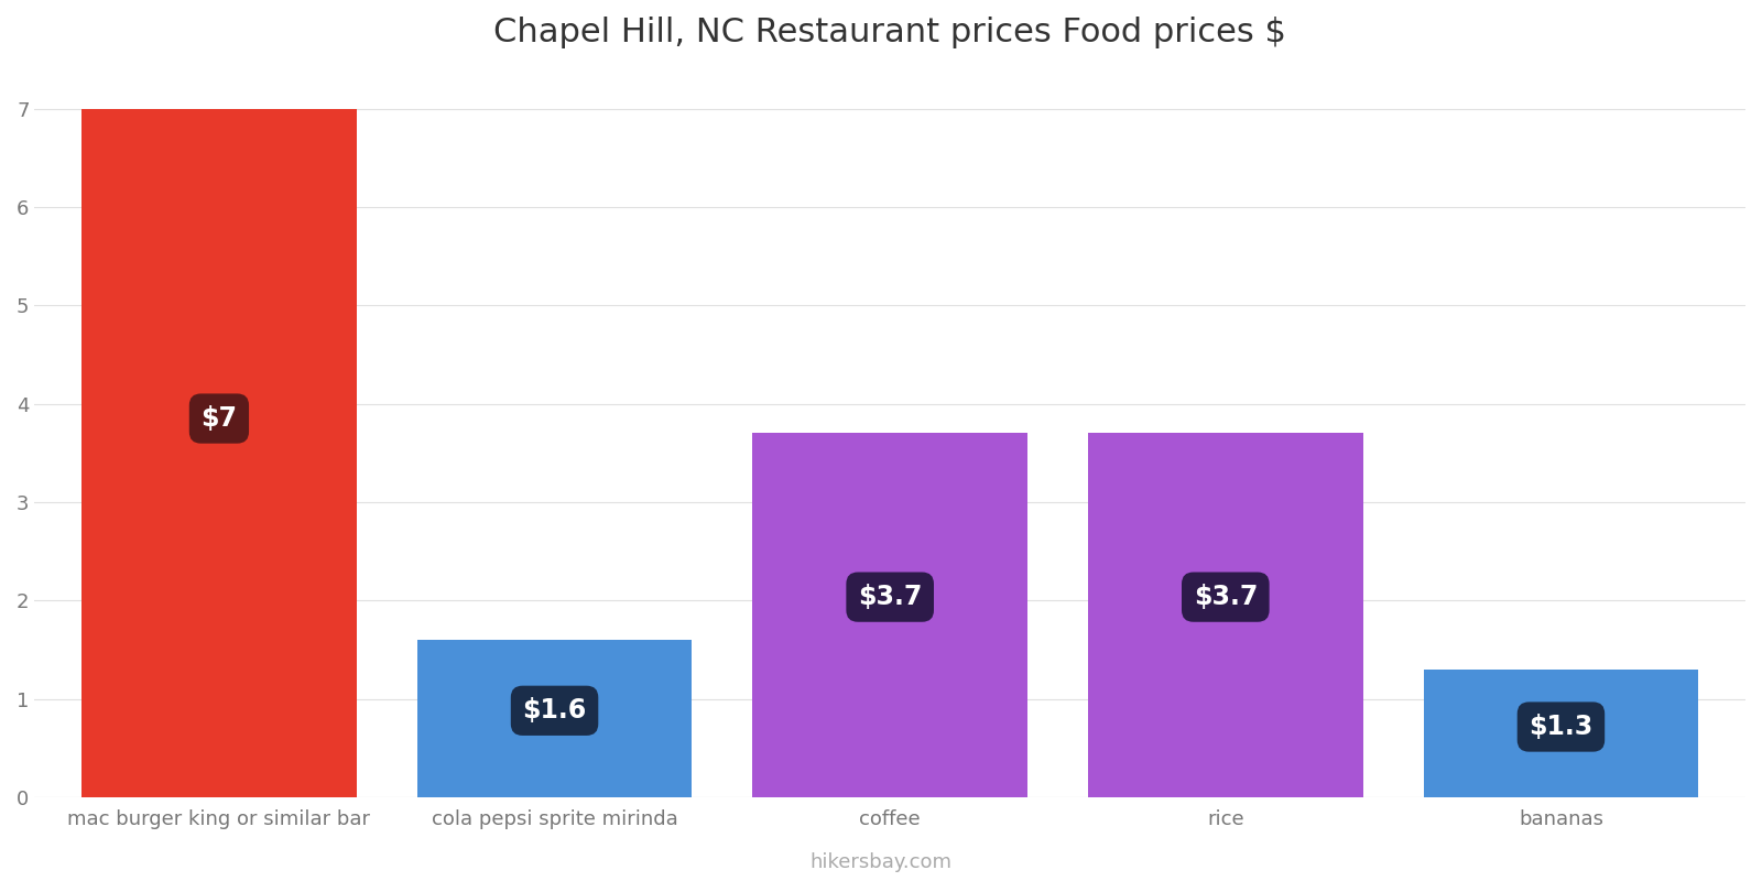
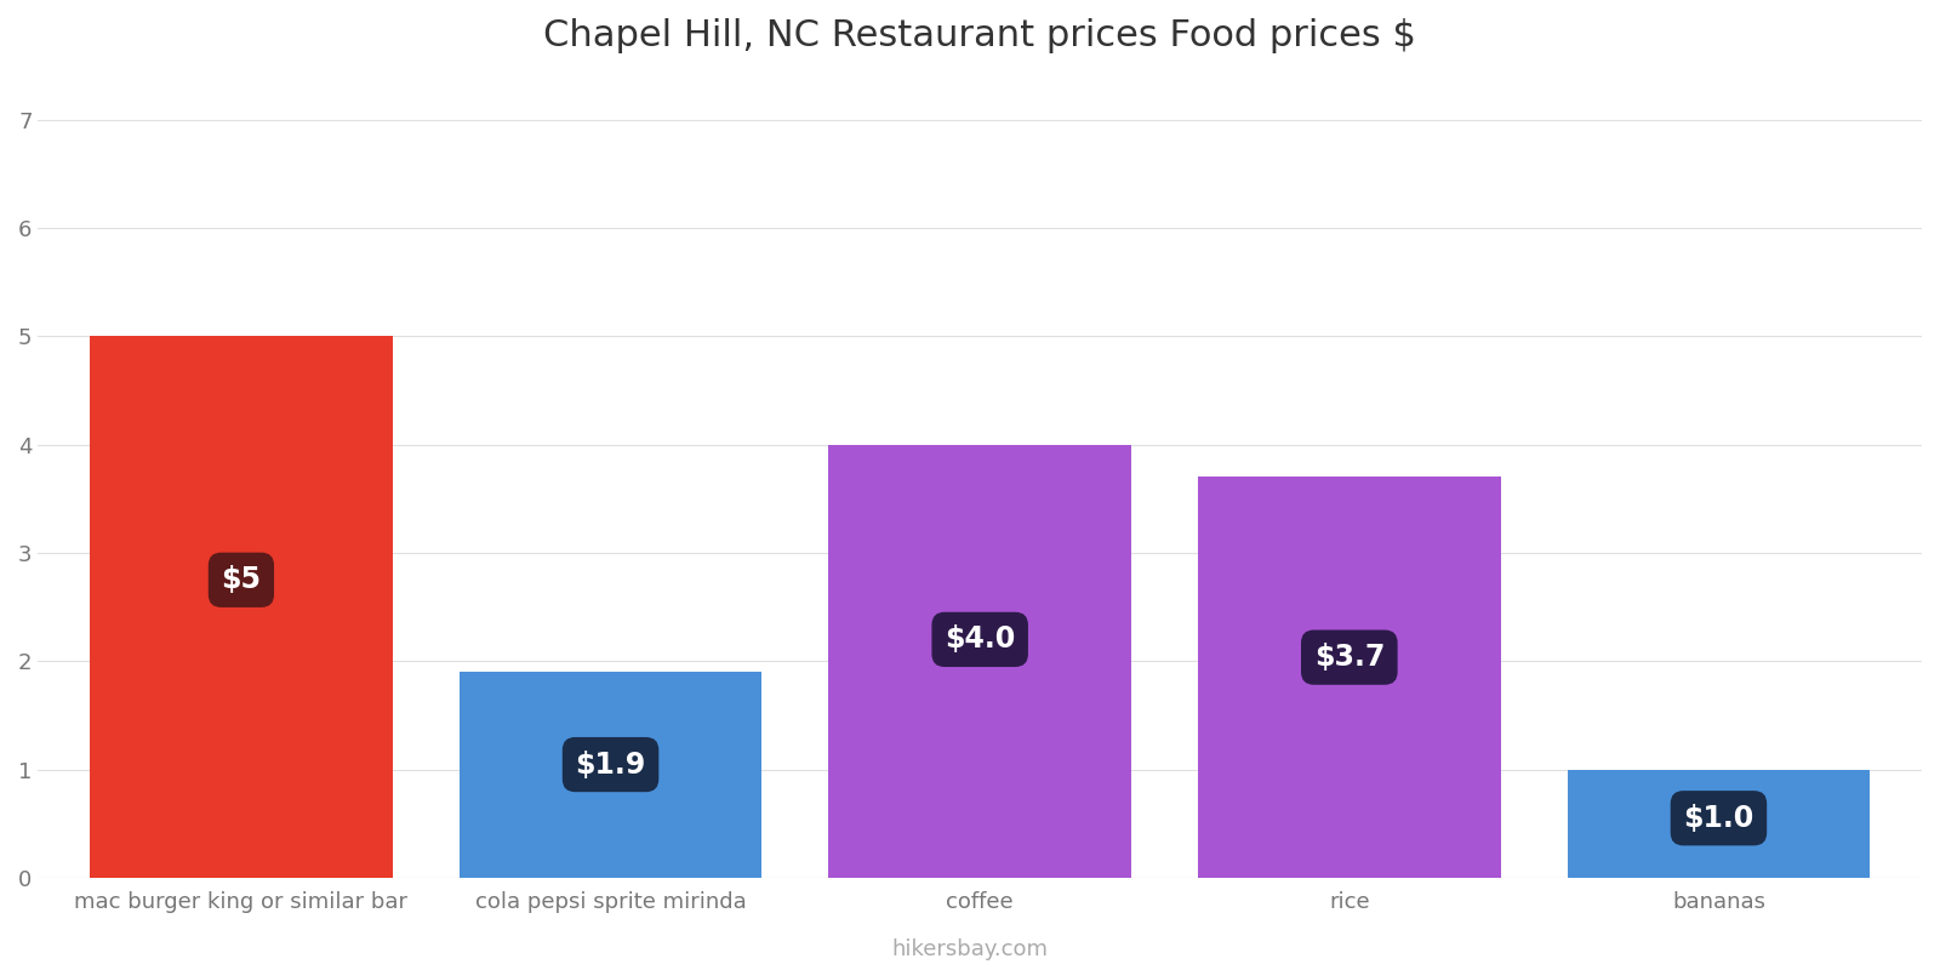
mac burger king or similar bar: $7 -> $5
cola pepsi sprite mirinda: $1.6 -> $1.9
coffee: $3.7 -> $4.0
bananas: $1.3 -> $1.0
